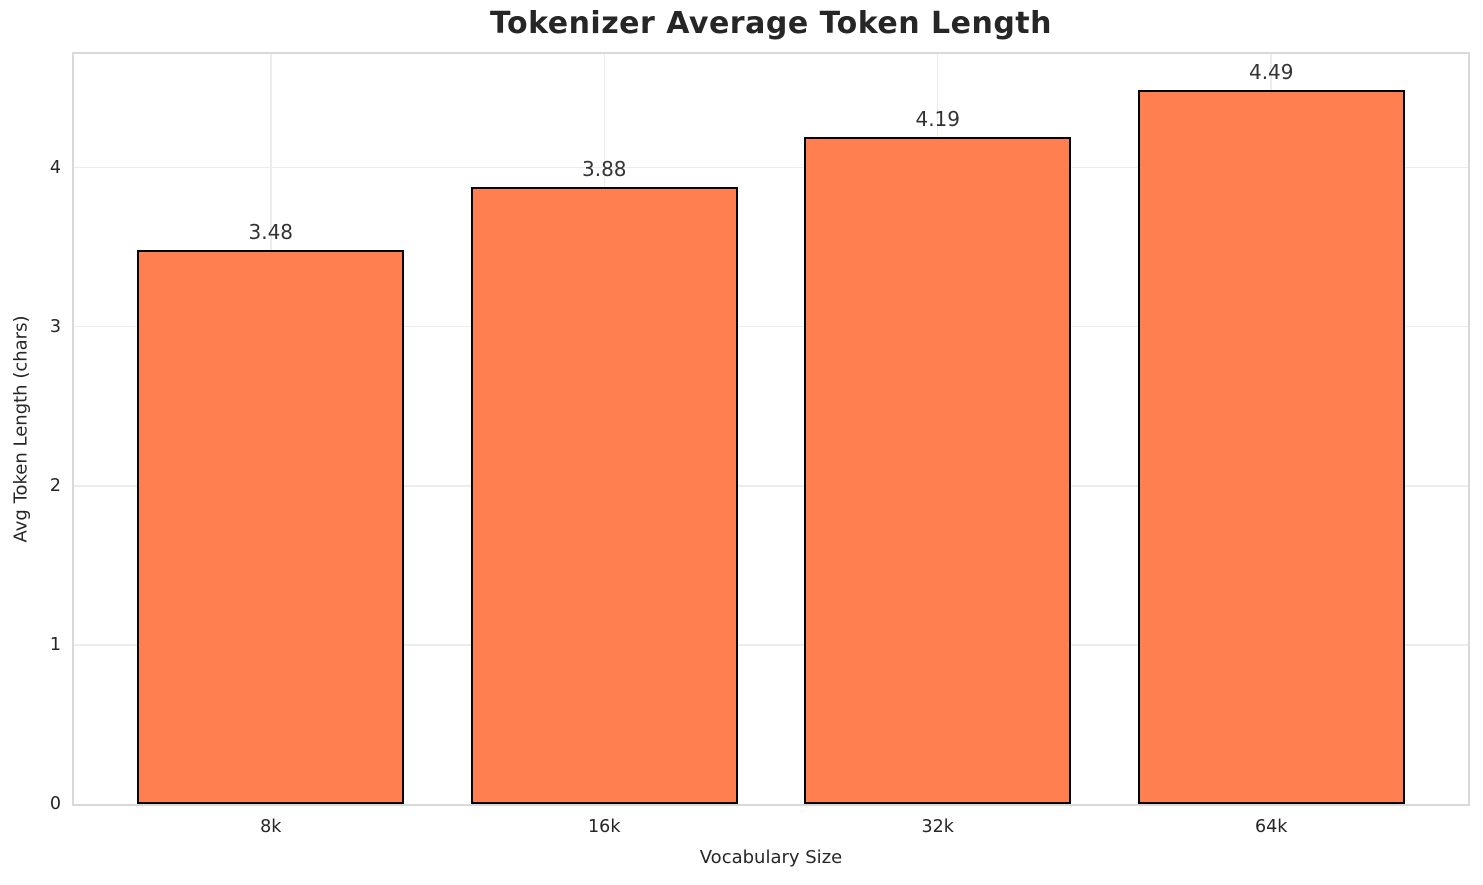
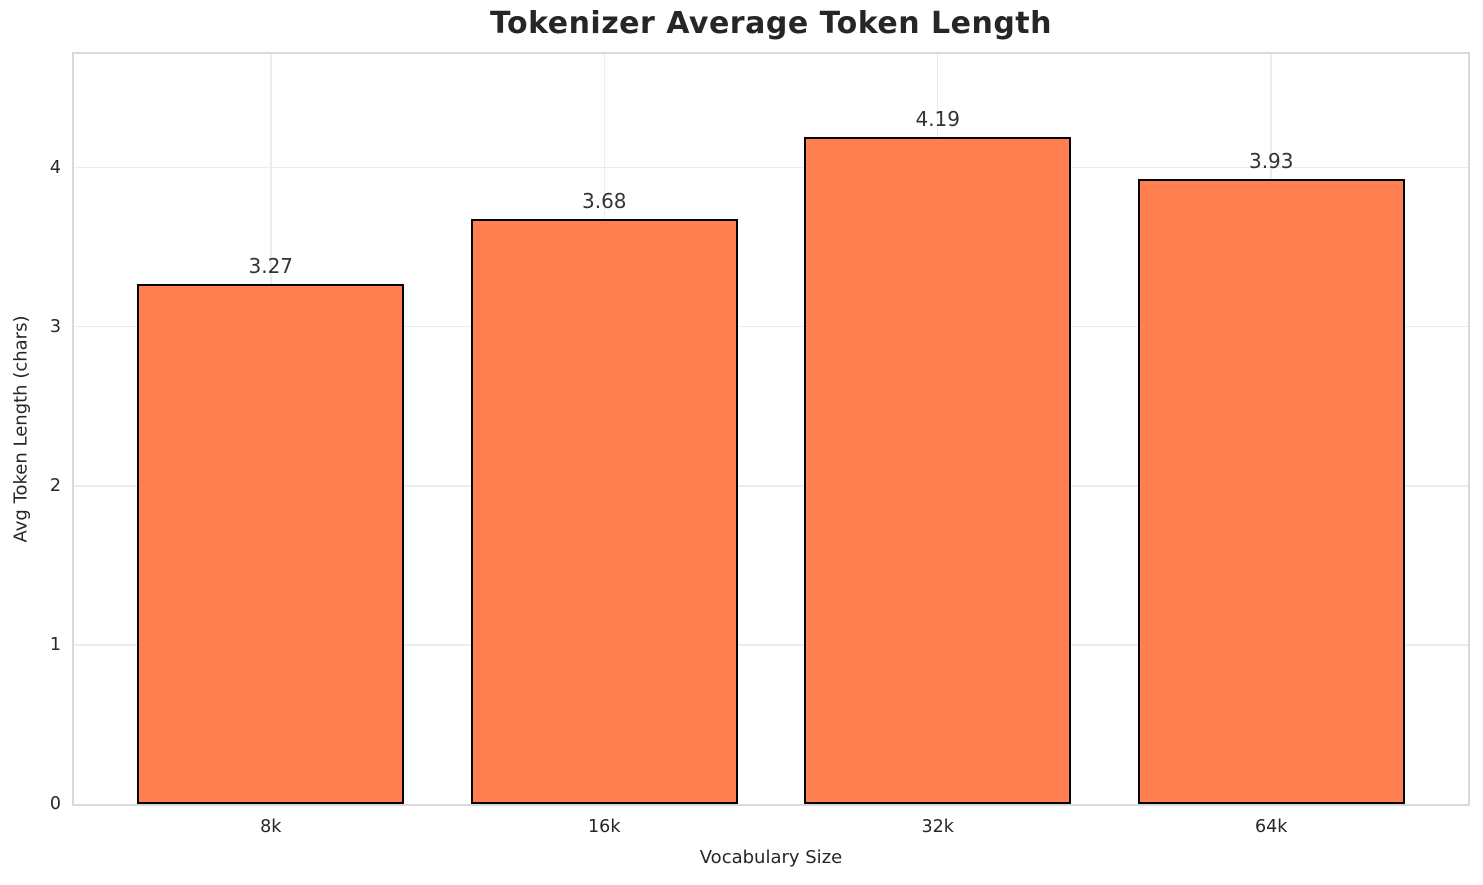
8k: 3.48 -> 3.27
16k: 3.88 -> 3.68
64k: 4.49 -> 3.93
